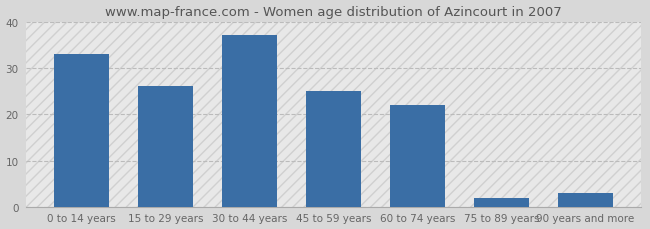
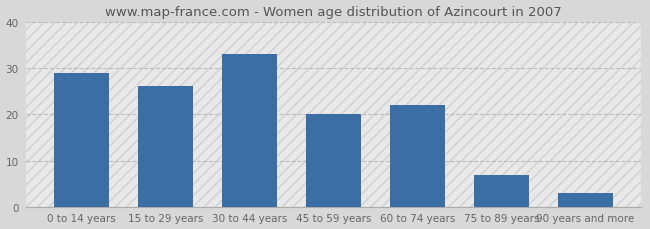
0 to 14 years: 33 -> 29
30 to 44 years: 37 -> 33
45 to 59 years: 25 -> 20
75 to 89 years: 2 -> 7
